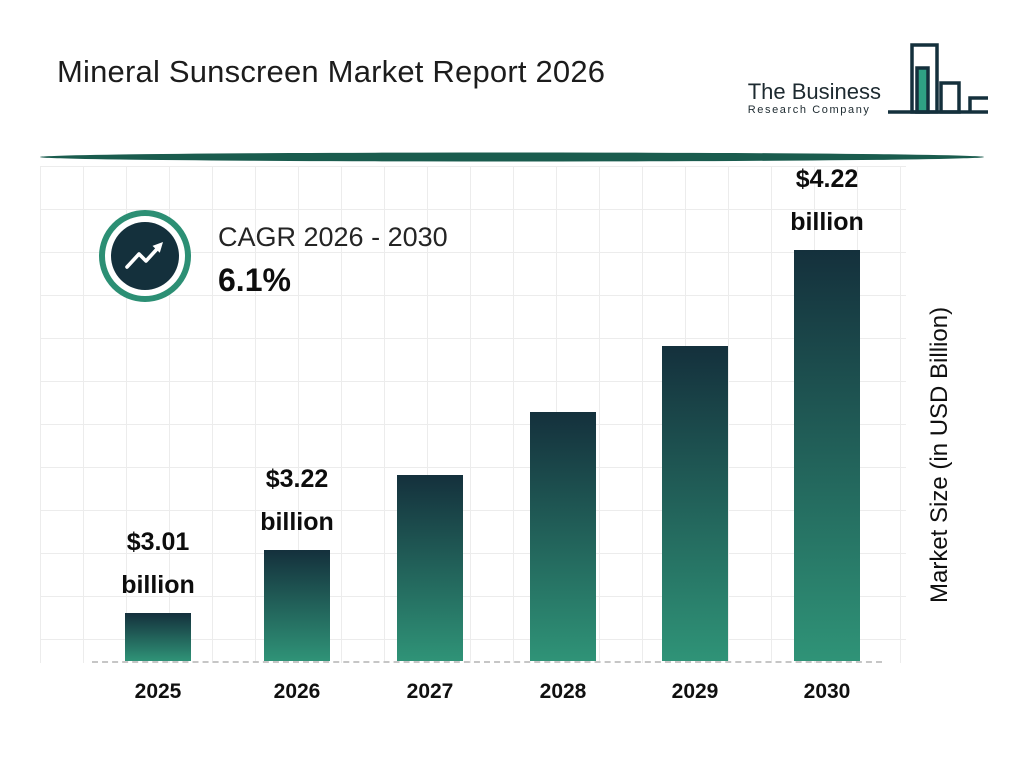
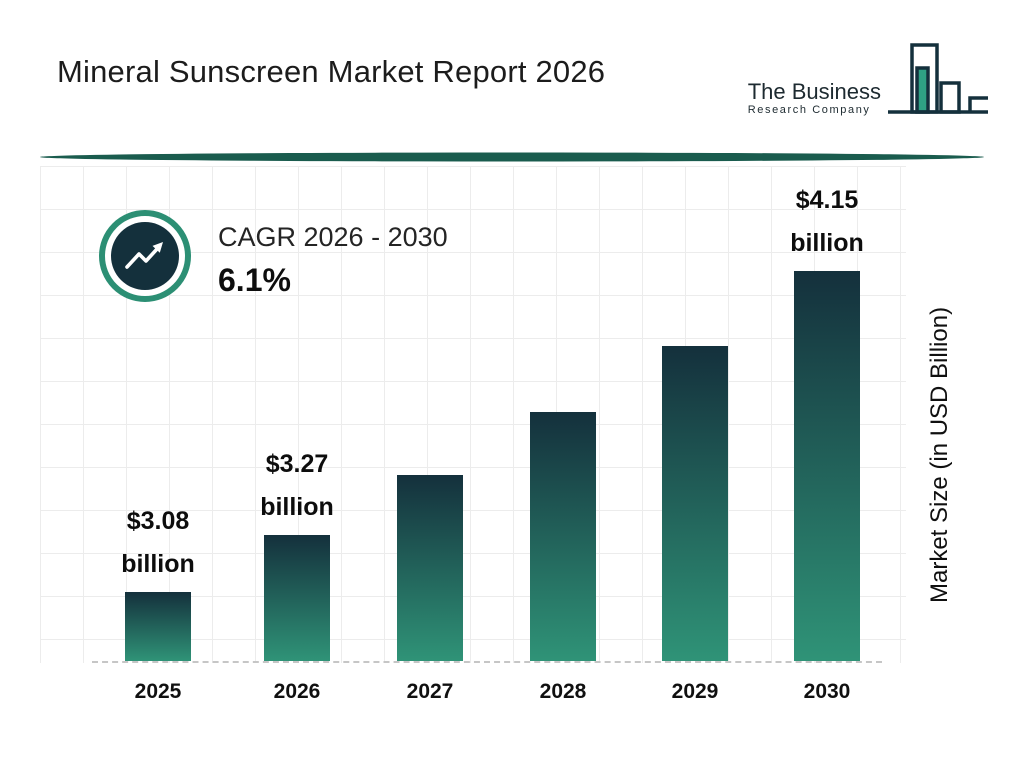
2025: $3.01 -> $3.08
2026: $3.22 -> $3.27
2030: $4.22 -> $4.15
